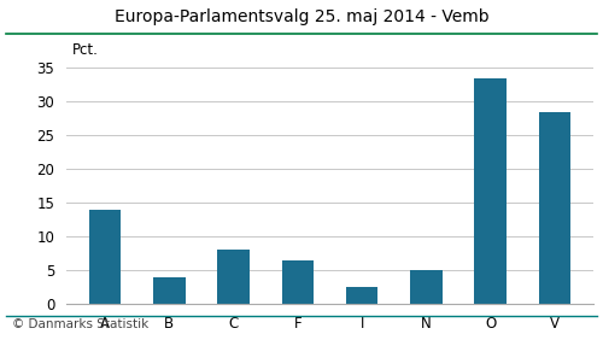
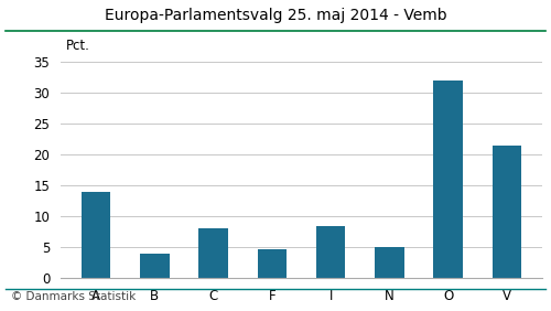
F: 6.5 -> 4.6
I: 2.5 -> 8.4
O: 33.5 -> 32.0
V: 28.5 -> 21.4
